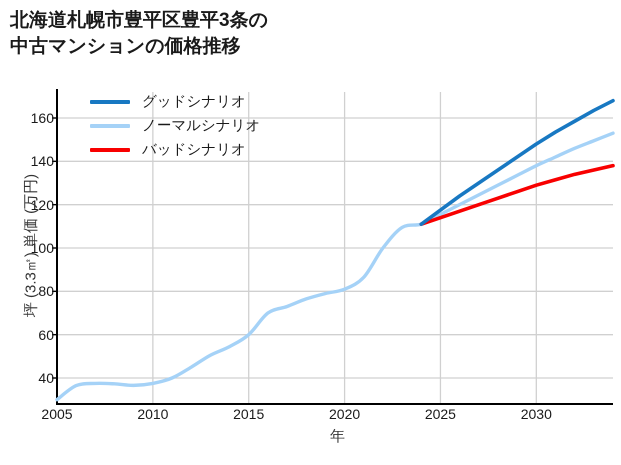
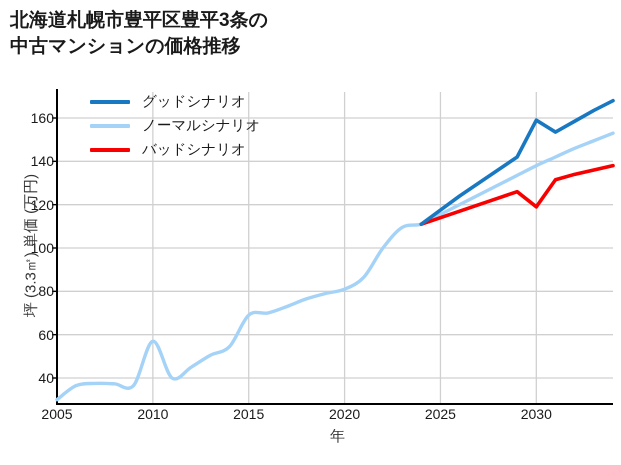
ノーマルシナリオ/2010: 38 -> 57
ノーマルシナリオ/2015: 60 -> 69
グッドシナリオ/2030: 148 -> 159
バッドシナリオ/2030: 129 -> 119
